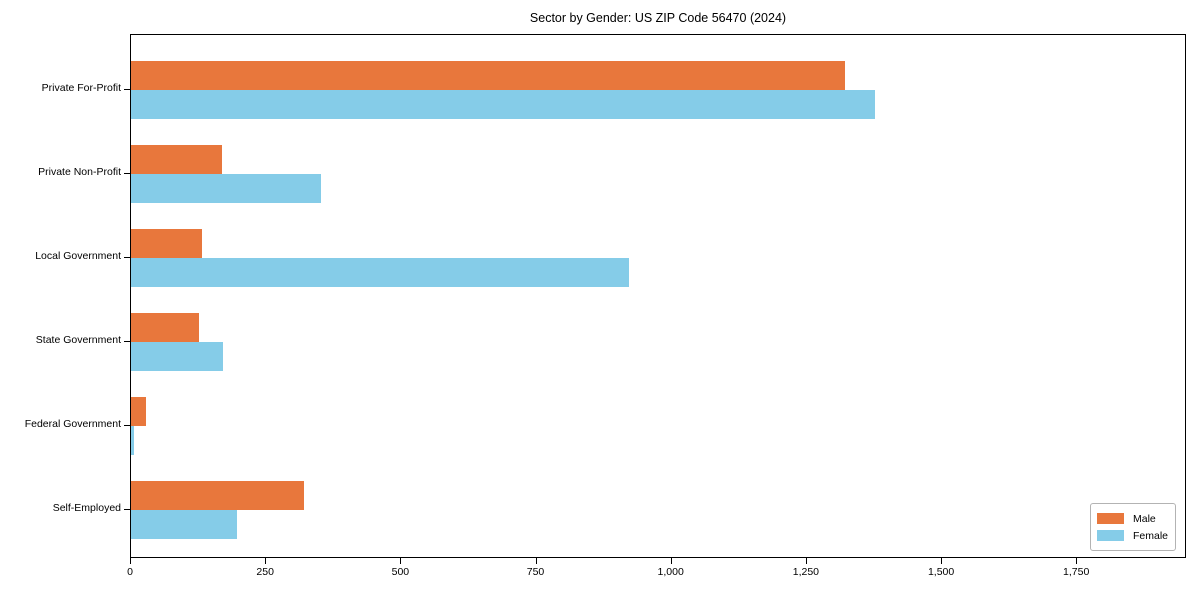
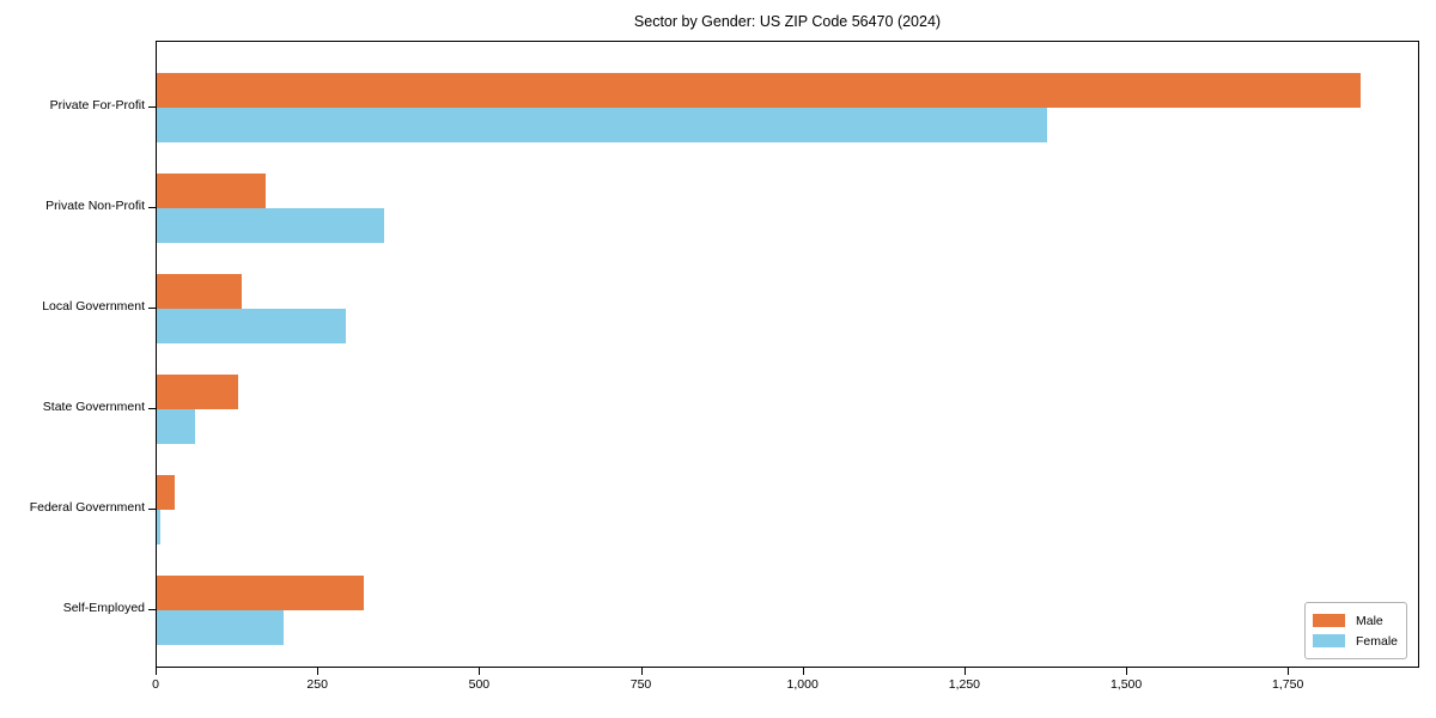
Male/Private For-Profit: 1320 -> 1860
Female/Local Government: 920 -> 290
Female/State Government: 170 -> 60
